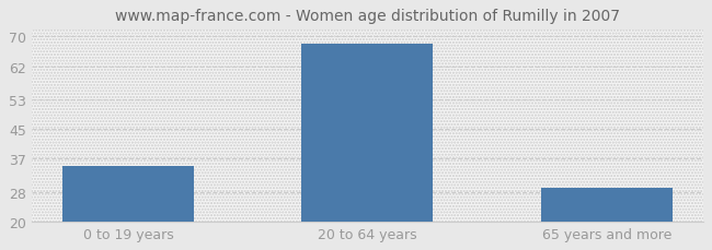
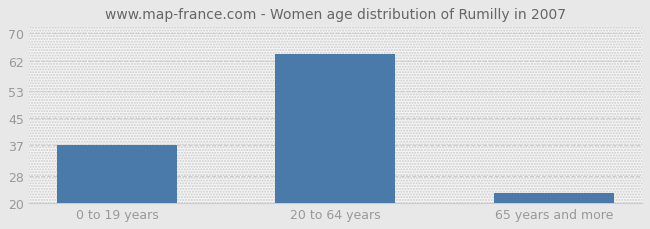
0 to 19 years: 35 -> 37
20 to 64 years: 68 -> 64
65 years and more: 29 -> 23
